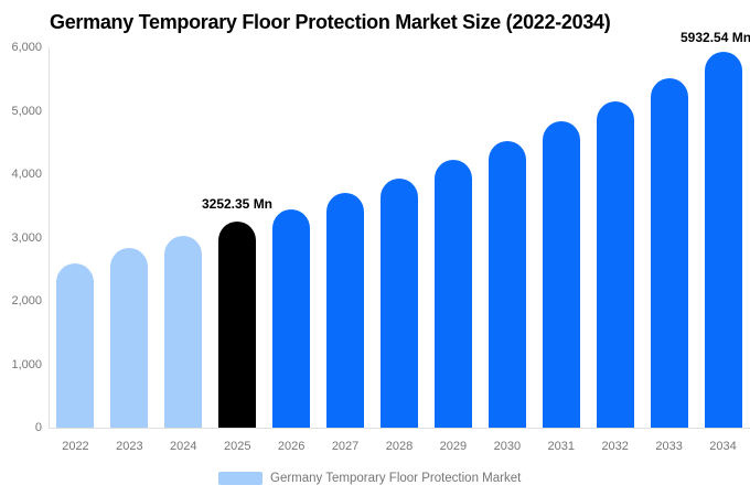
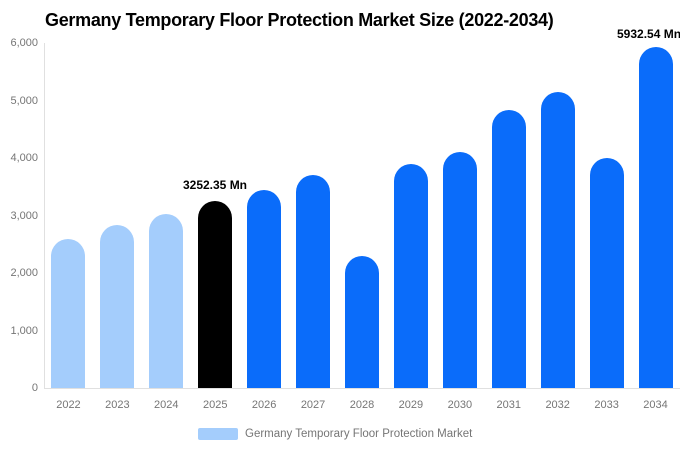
2028: 3900 -> 2300
2029: 4200 -> 3900
2030: 4500 -> 4100
2033: 5500 -> 4000
